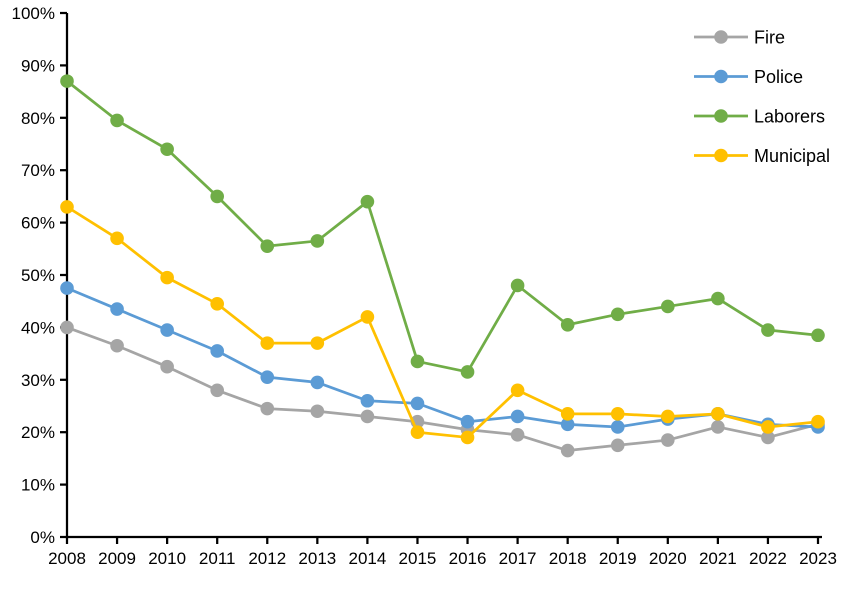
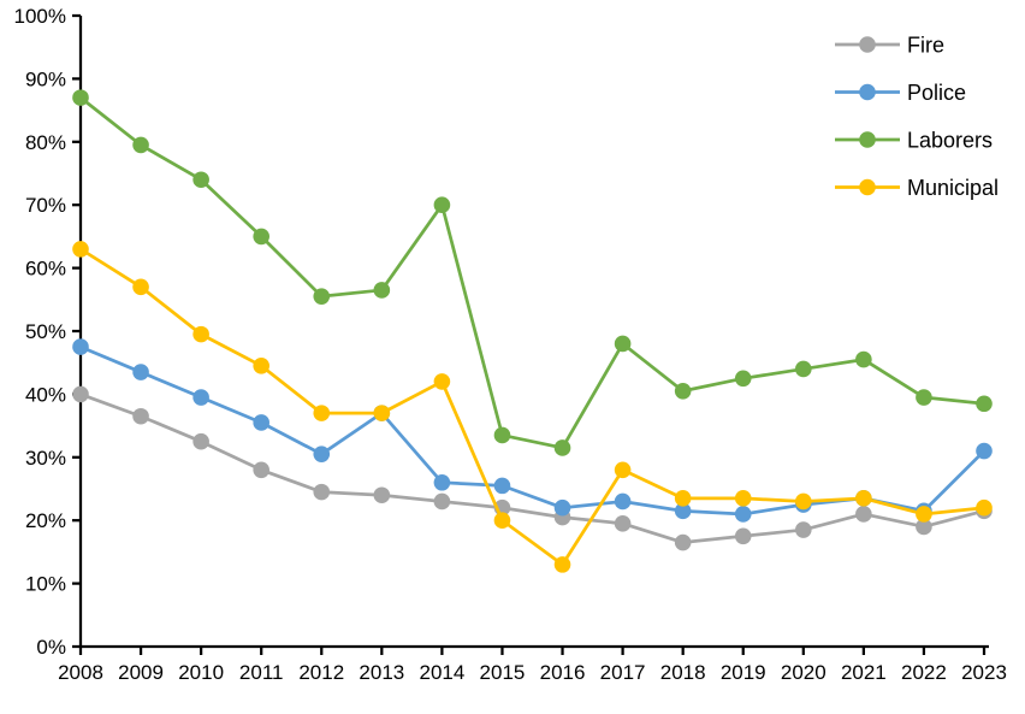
Police/2013: 30% -> 37%
Laborers/2014: 64% -> 70%
Municipal/2016: 19% -> 13%
Police/2023: 21% -> 31%
